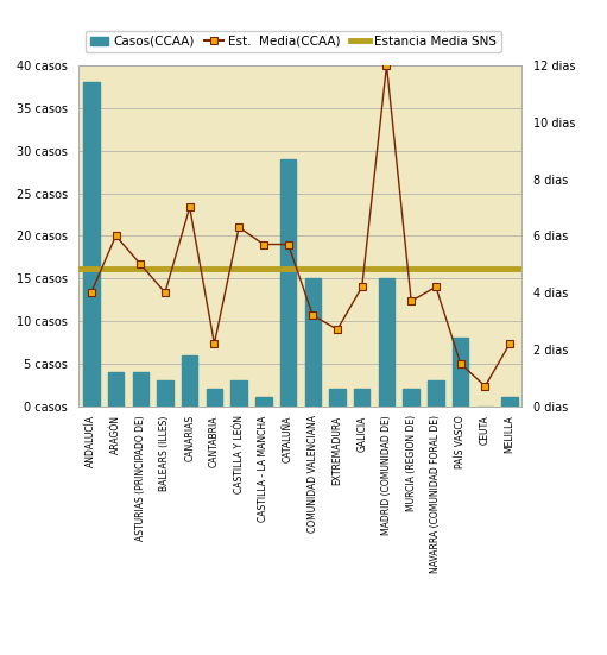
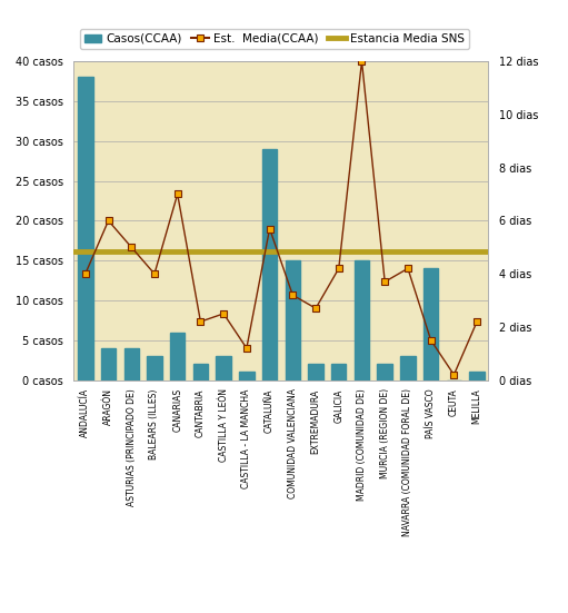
Est. Media(CCAA)/CASTILLA Y LEÓN: 6.3 dias -> 2.5 dias
Est. Media(CCAA)/CASTILLA - LA MANCHA: 5.7 dias -> 1.2 dias
Casos(CCAA)/PAÍS VASCO: 8 casos -> 14 casos
Est. Media(CCAA)/CEUTA: 0.7 dias -> 0.2 dias
